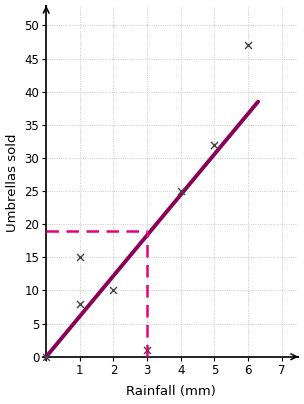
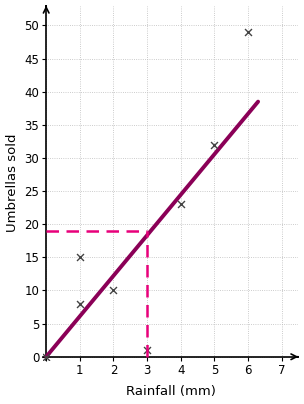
4: 25 -> 23
6: 47 -> 49
